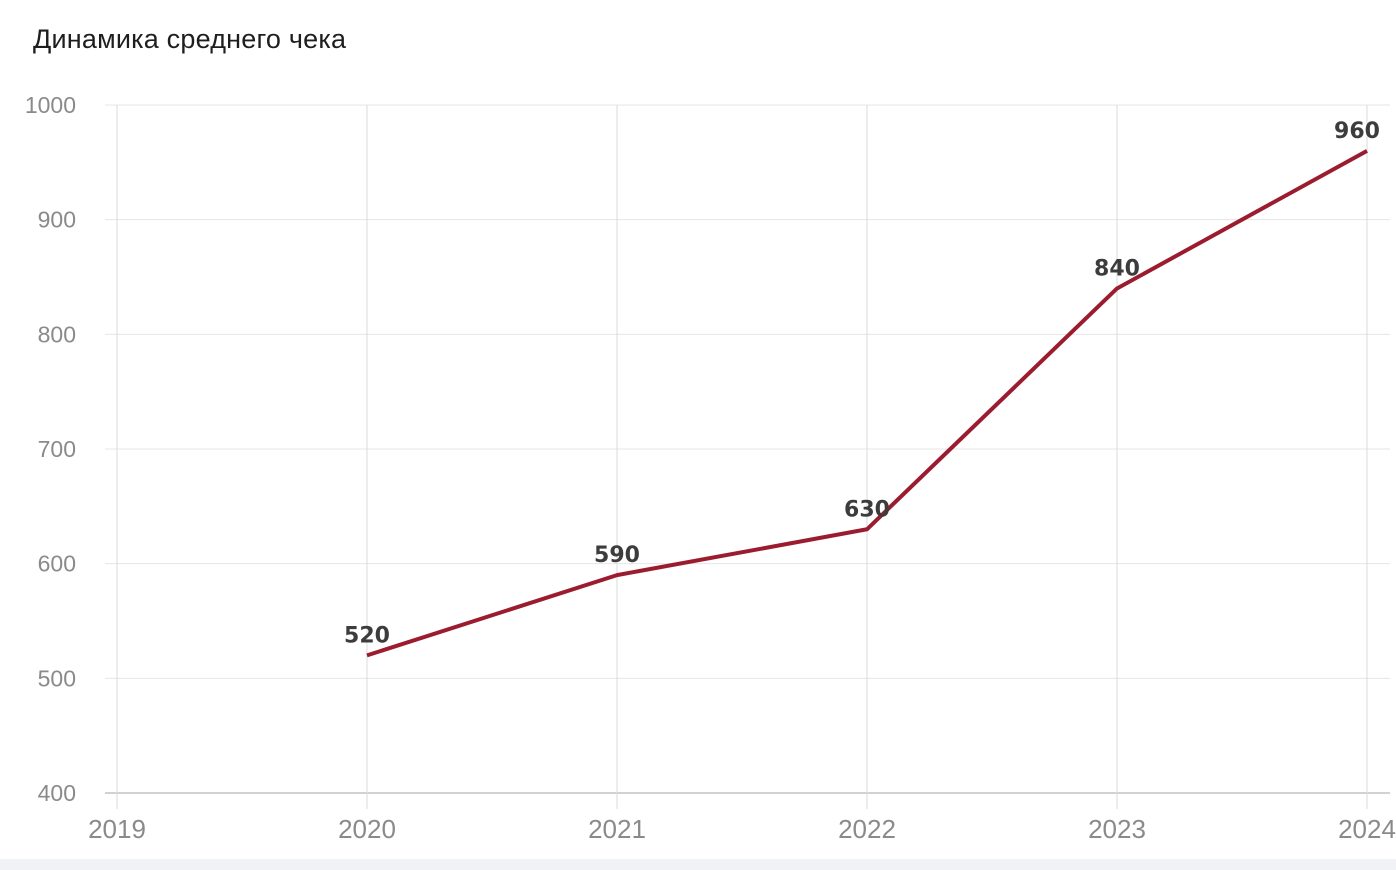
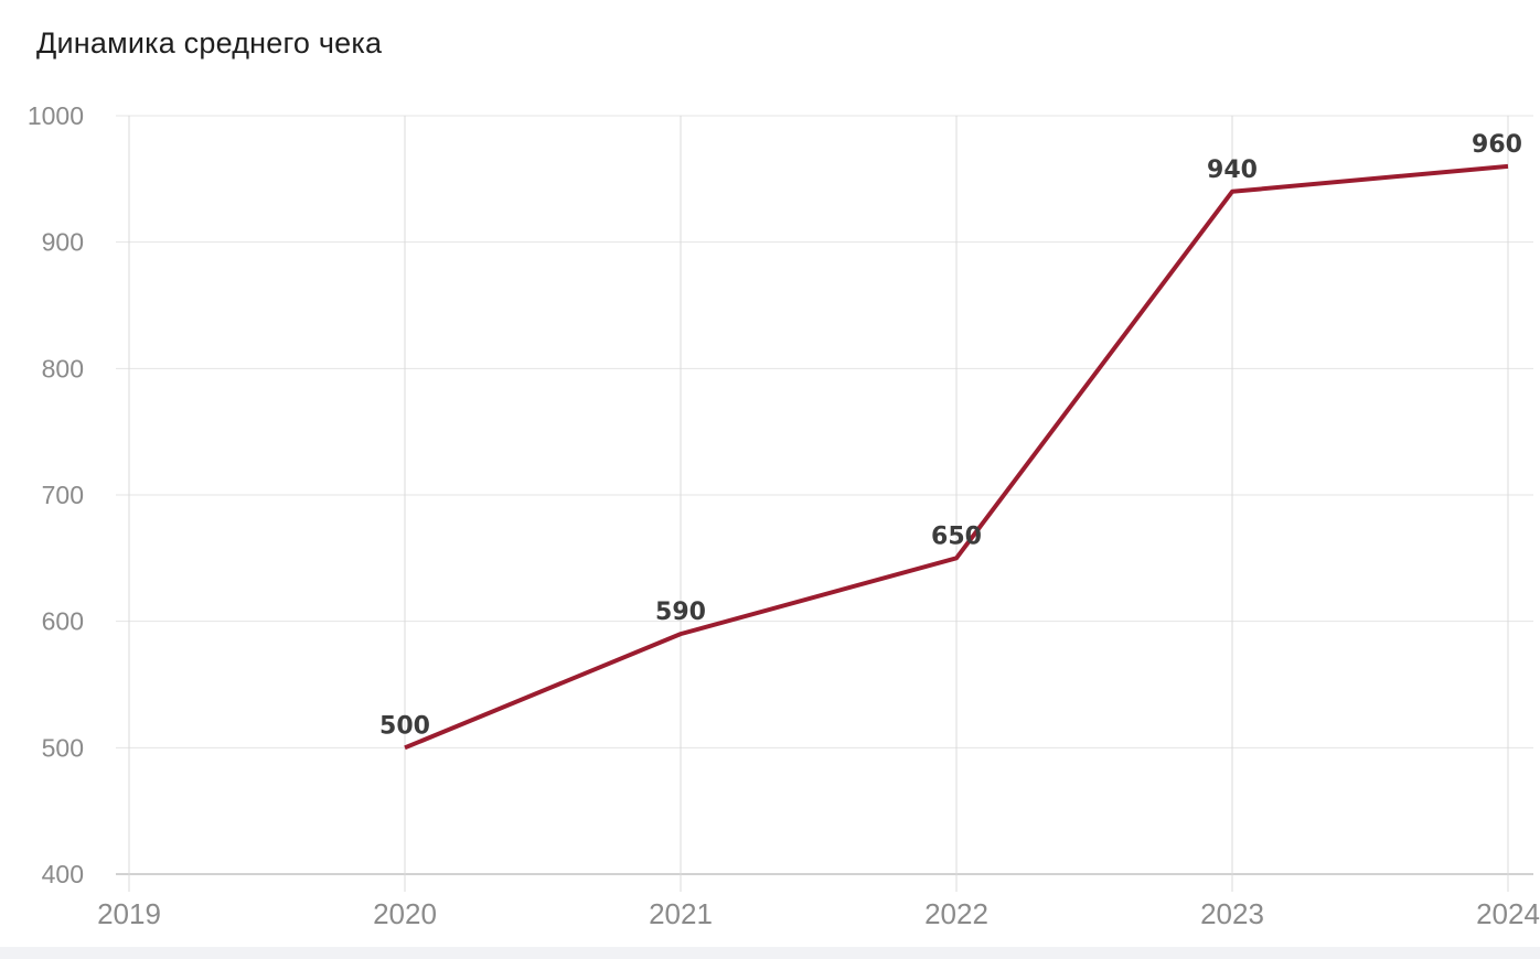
2020: 520 -> 500
2022: 630 -> 650
2023: 840 -> 940
